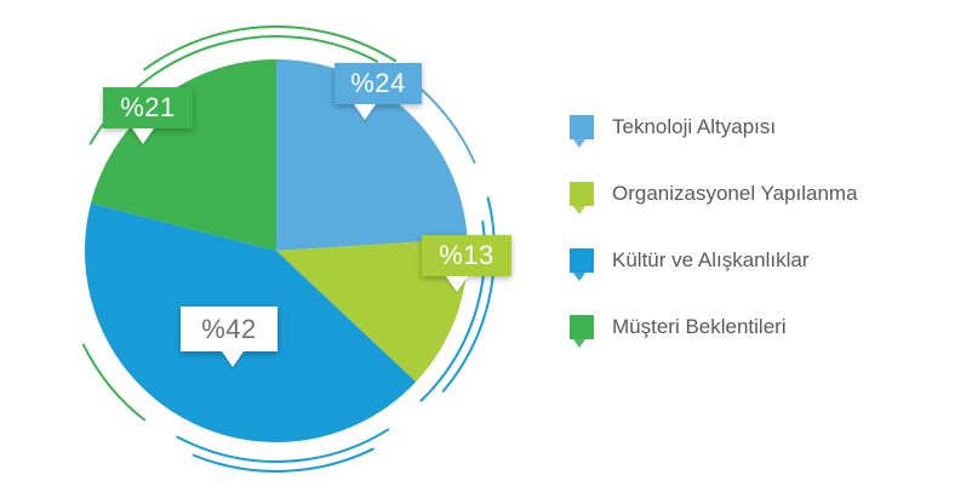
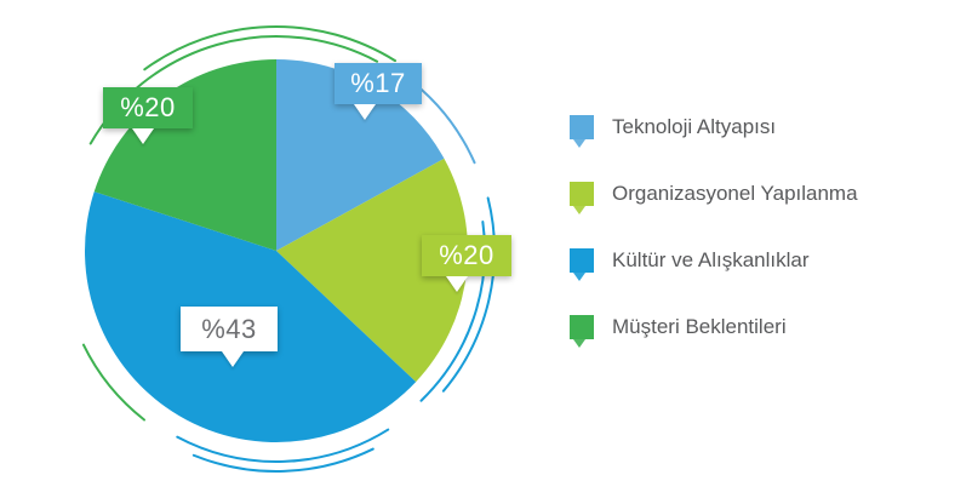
Teknoloji Altyapısı: 24 -> 17
Organizasyonel Yapılanma: 13 -> 20
Kültür ve Alışkanlıklar: 42 -> 43
Müşteri Beklentileri: 21 -> 20
